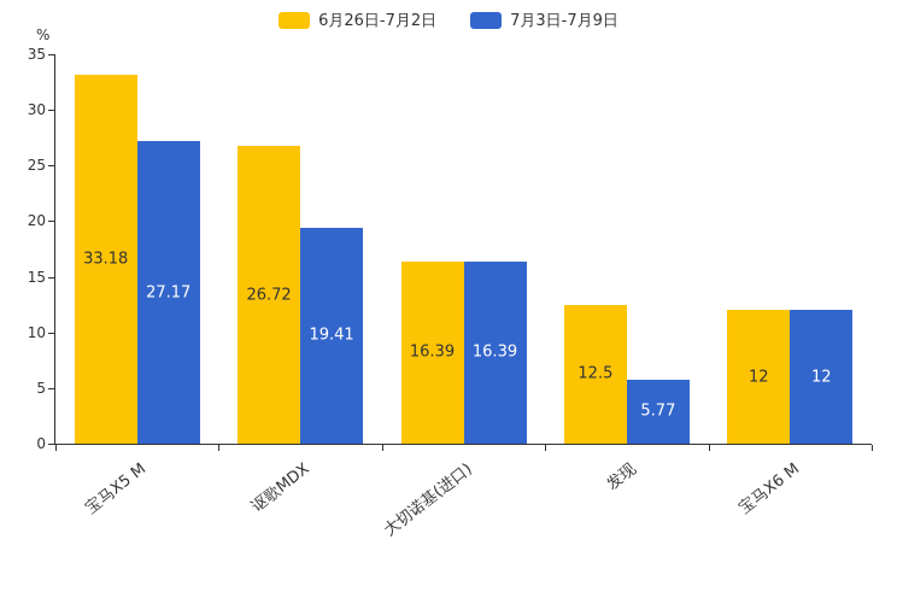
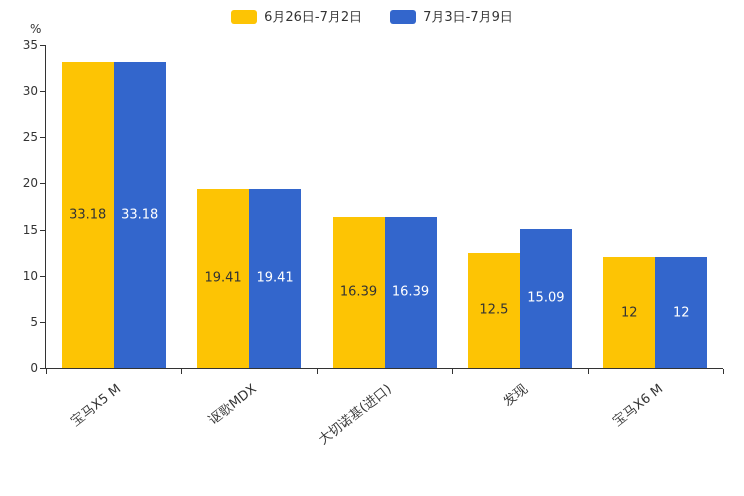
7月3日-7月9日/宝马X5 M: 27.17 -> 33.18
6月26日-7月2日/讴歌MDX: 26.72 -> 19.41
7月3日-7月9日/发现: 5.77 -> 15.09
